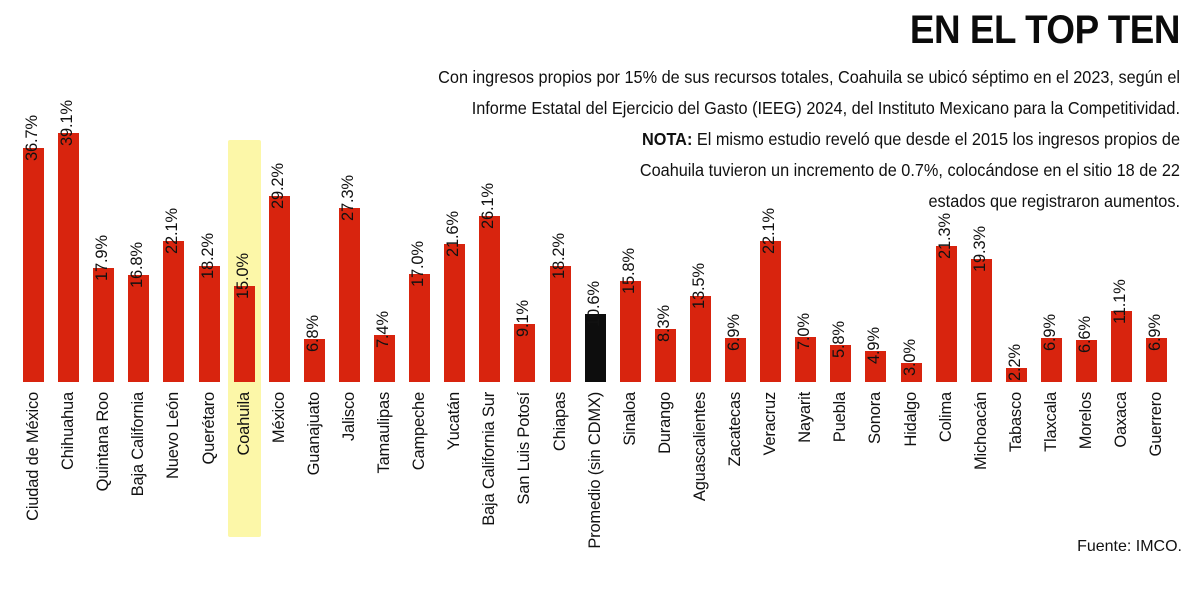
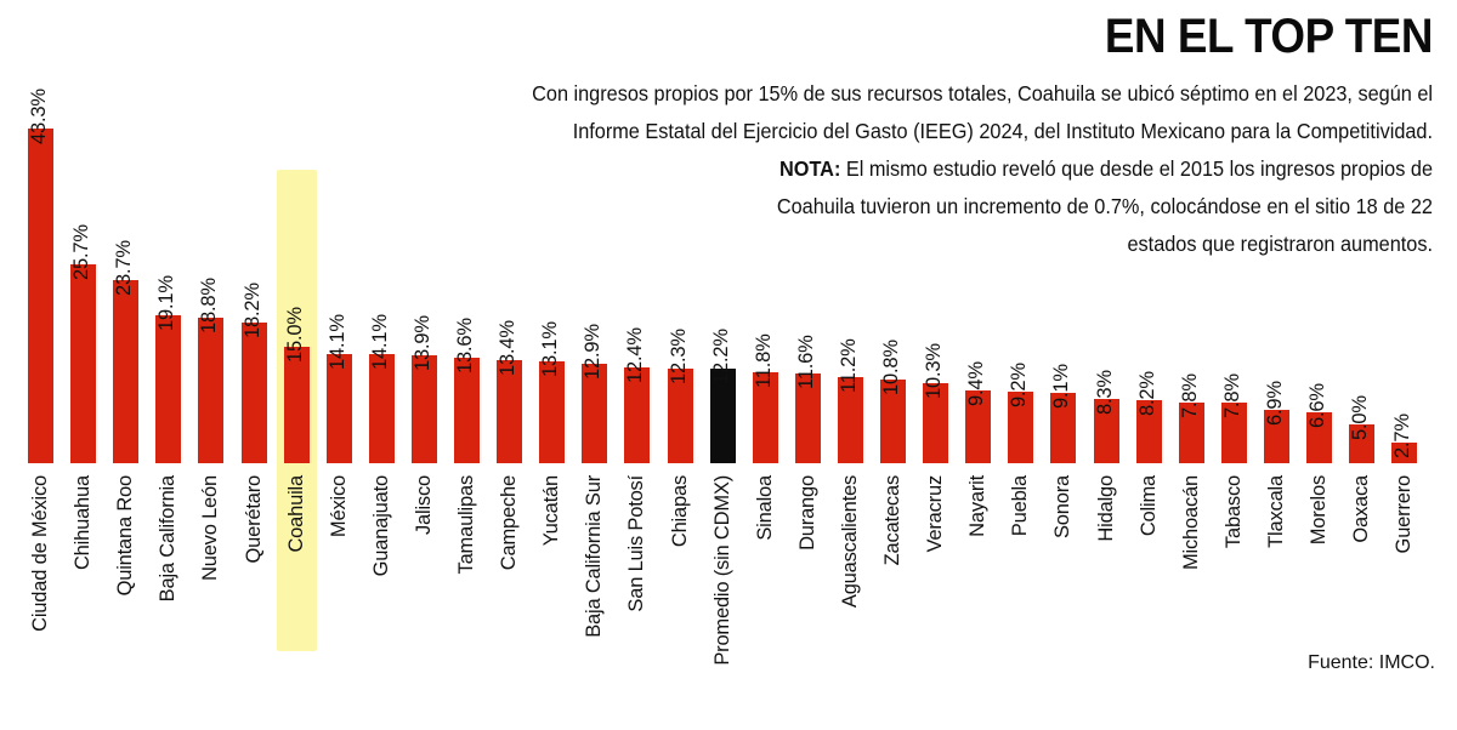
Ciudad de México: 36.7% -> 43.3%
Chihuahua: 39.1% -> 25.7%
Quintana Roo: 17.9% -> 23.7%
Baja California: 16.8% -> 19.1%
Nuevo León: 22.1% -> 18.8%
México: 29.2% -> 14.1%
Guanajuato: 6.8% -> 14.1%
Jalisco: 27.3% -> 13.9%
Tamaulipas: 7.4% -> 13.6%
Campeche: 17.0% -> 13.4%
Yucatán: 21.6% -> 13.1%
Baja California Sur: 26.1% -> 12.9%
San Luis Potosí: 9.1% -> 12.4%
Chiapas: 18.2% -> 12.3%
Promedio (sin CDMX): 10.6% -> 12.2%
Sinaloa: 15.8% -> 11.8%
Durango: 8.3% -> 11.6%
Aguascalientes: 13.5% -> 11.2%
Zacatecas: 6.9% -> 10.8%
Veracruz: 22.1% -> 10.3%
Nayarit: 7.0% -> 9.4%
Puebla: 5.8% -> 9.2%
Sonora: 4.9% -> 9.1%
Hidalgo: 3.0% -> 8.3%
Colima: 21.3% -> 8.2%
Michoacán: 19.3% -> 7.8%
Tabasco: 2.2% -> 7.8%
Oaxaca: 11.1% -> 5.0%
Guerrero: 6.9% -> 2.7%
